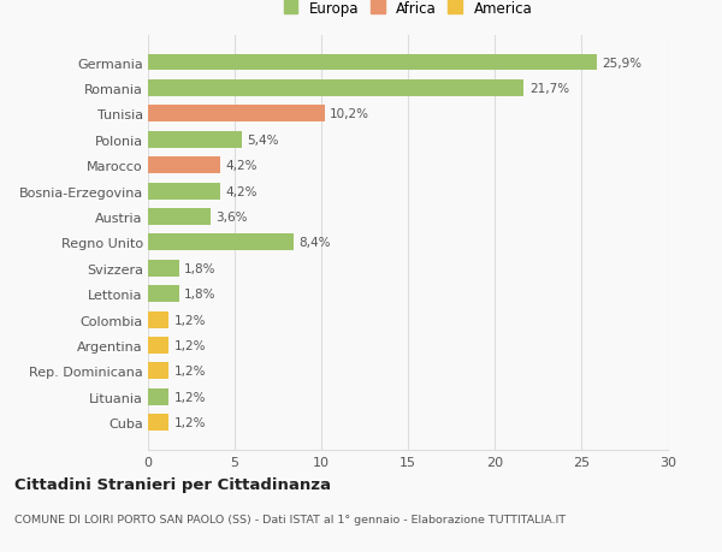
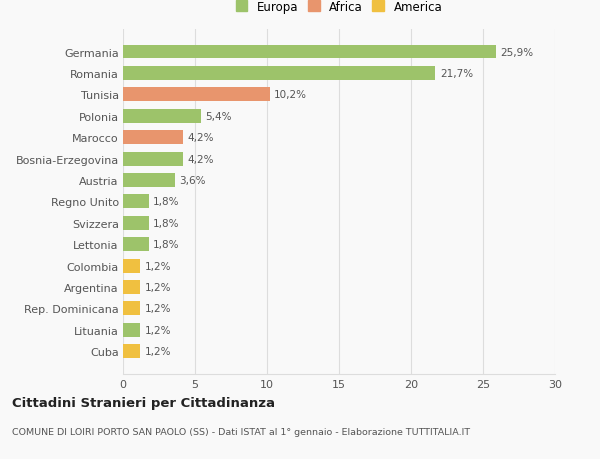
Regno Unito: 8,4% -> 1,8%
